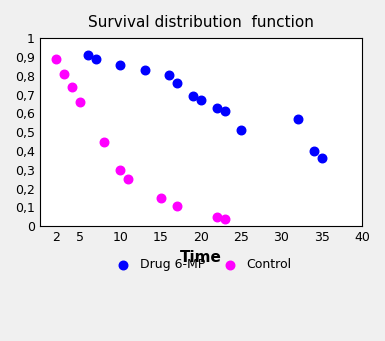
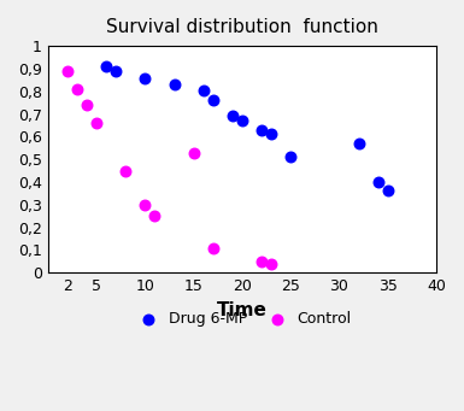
Control/15: 0,15 -> 0,53
